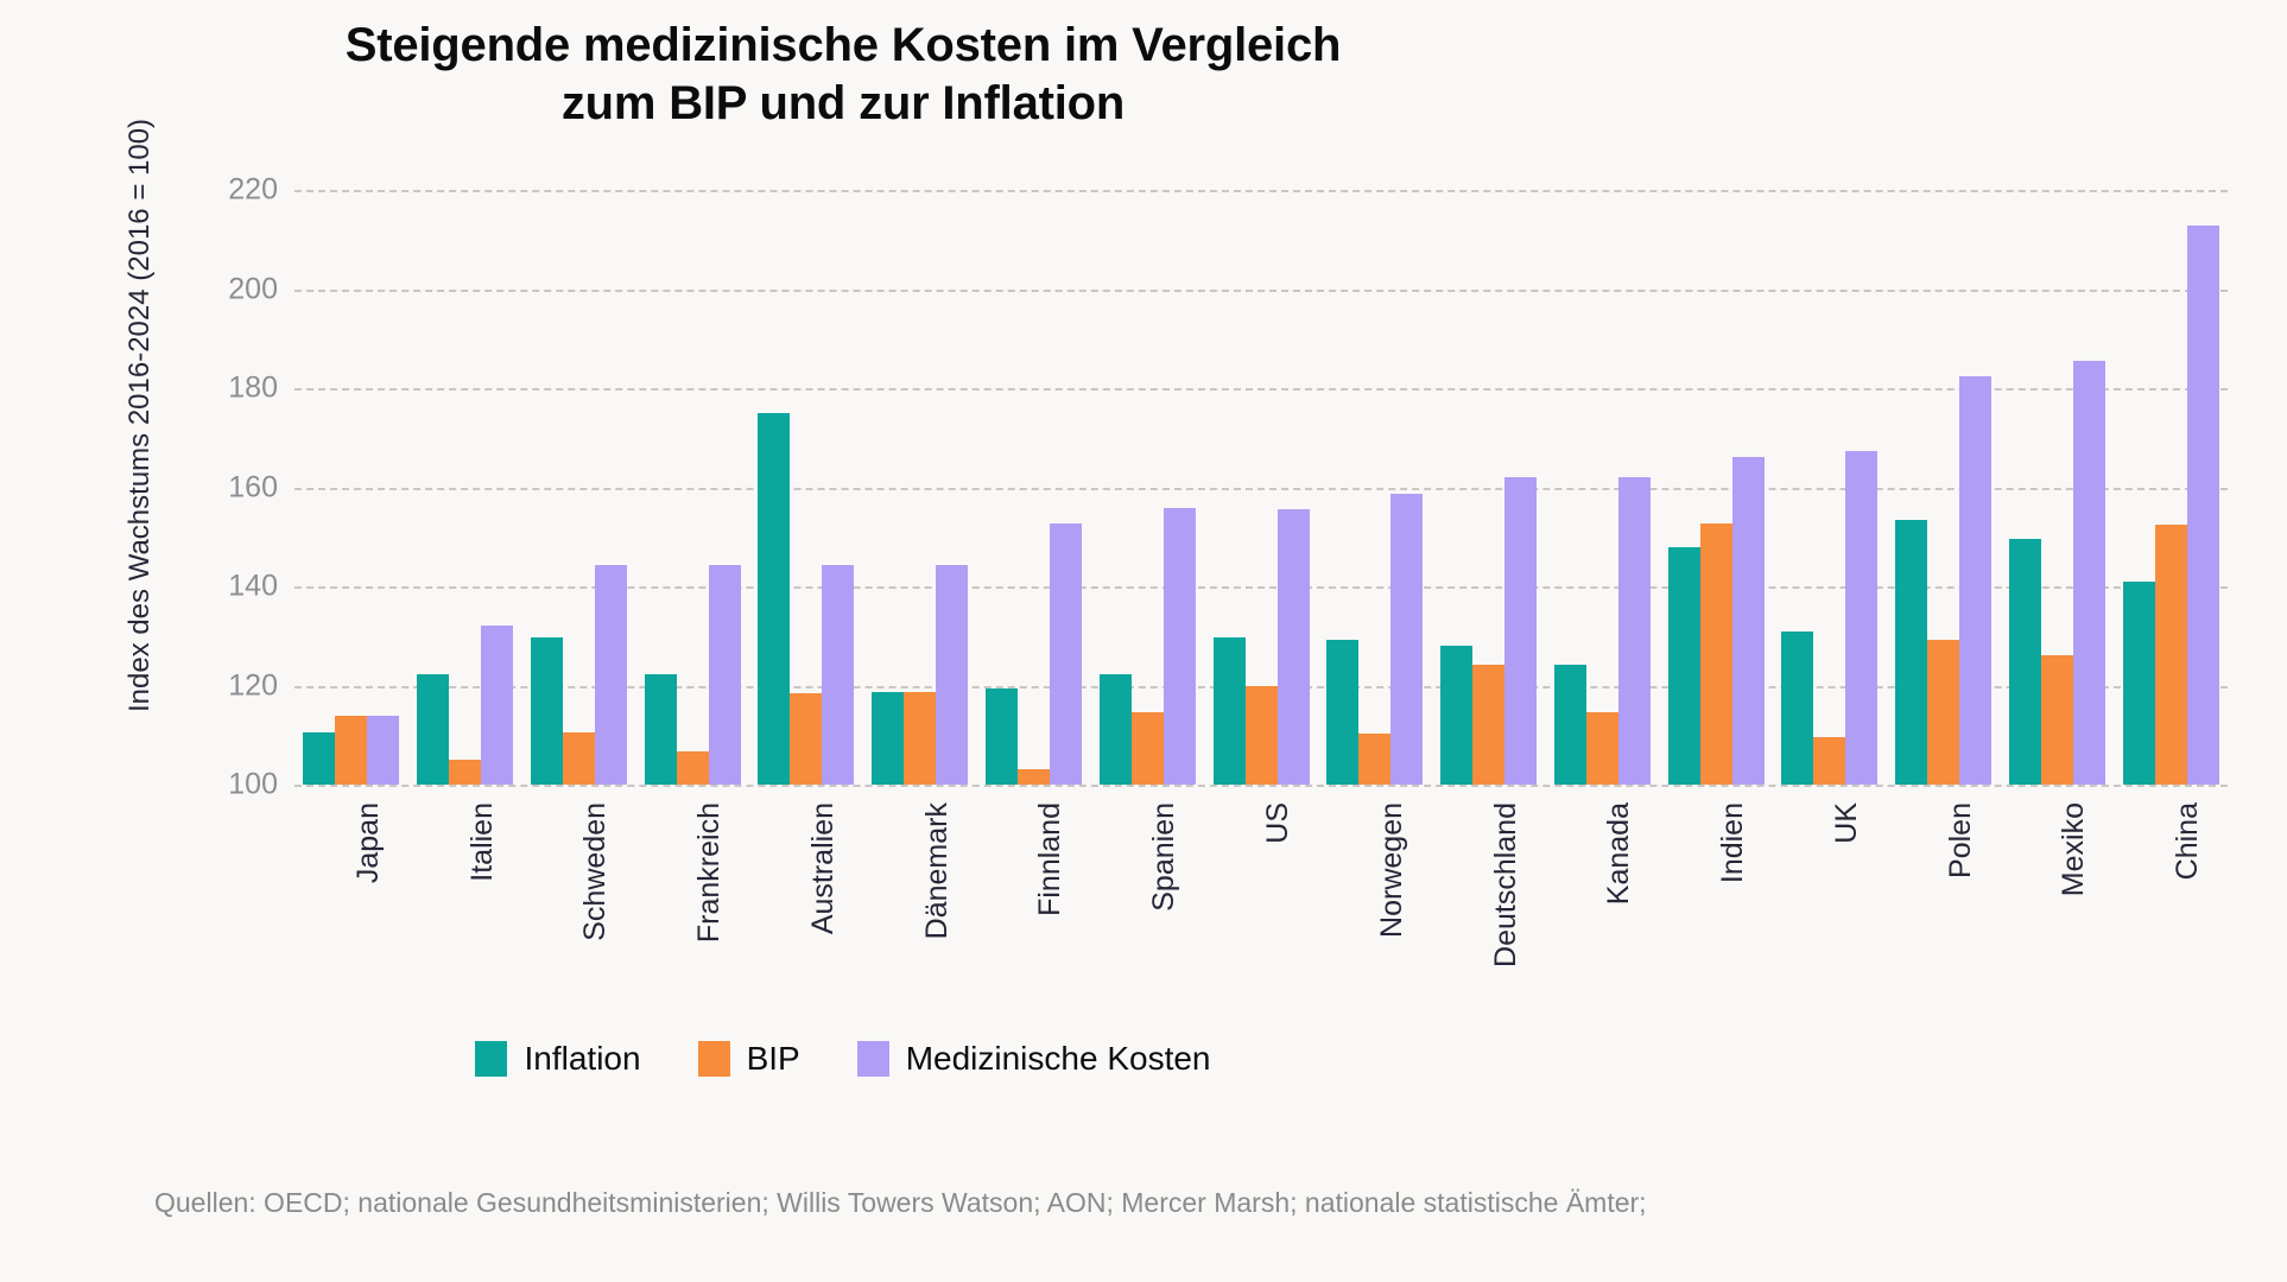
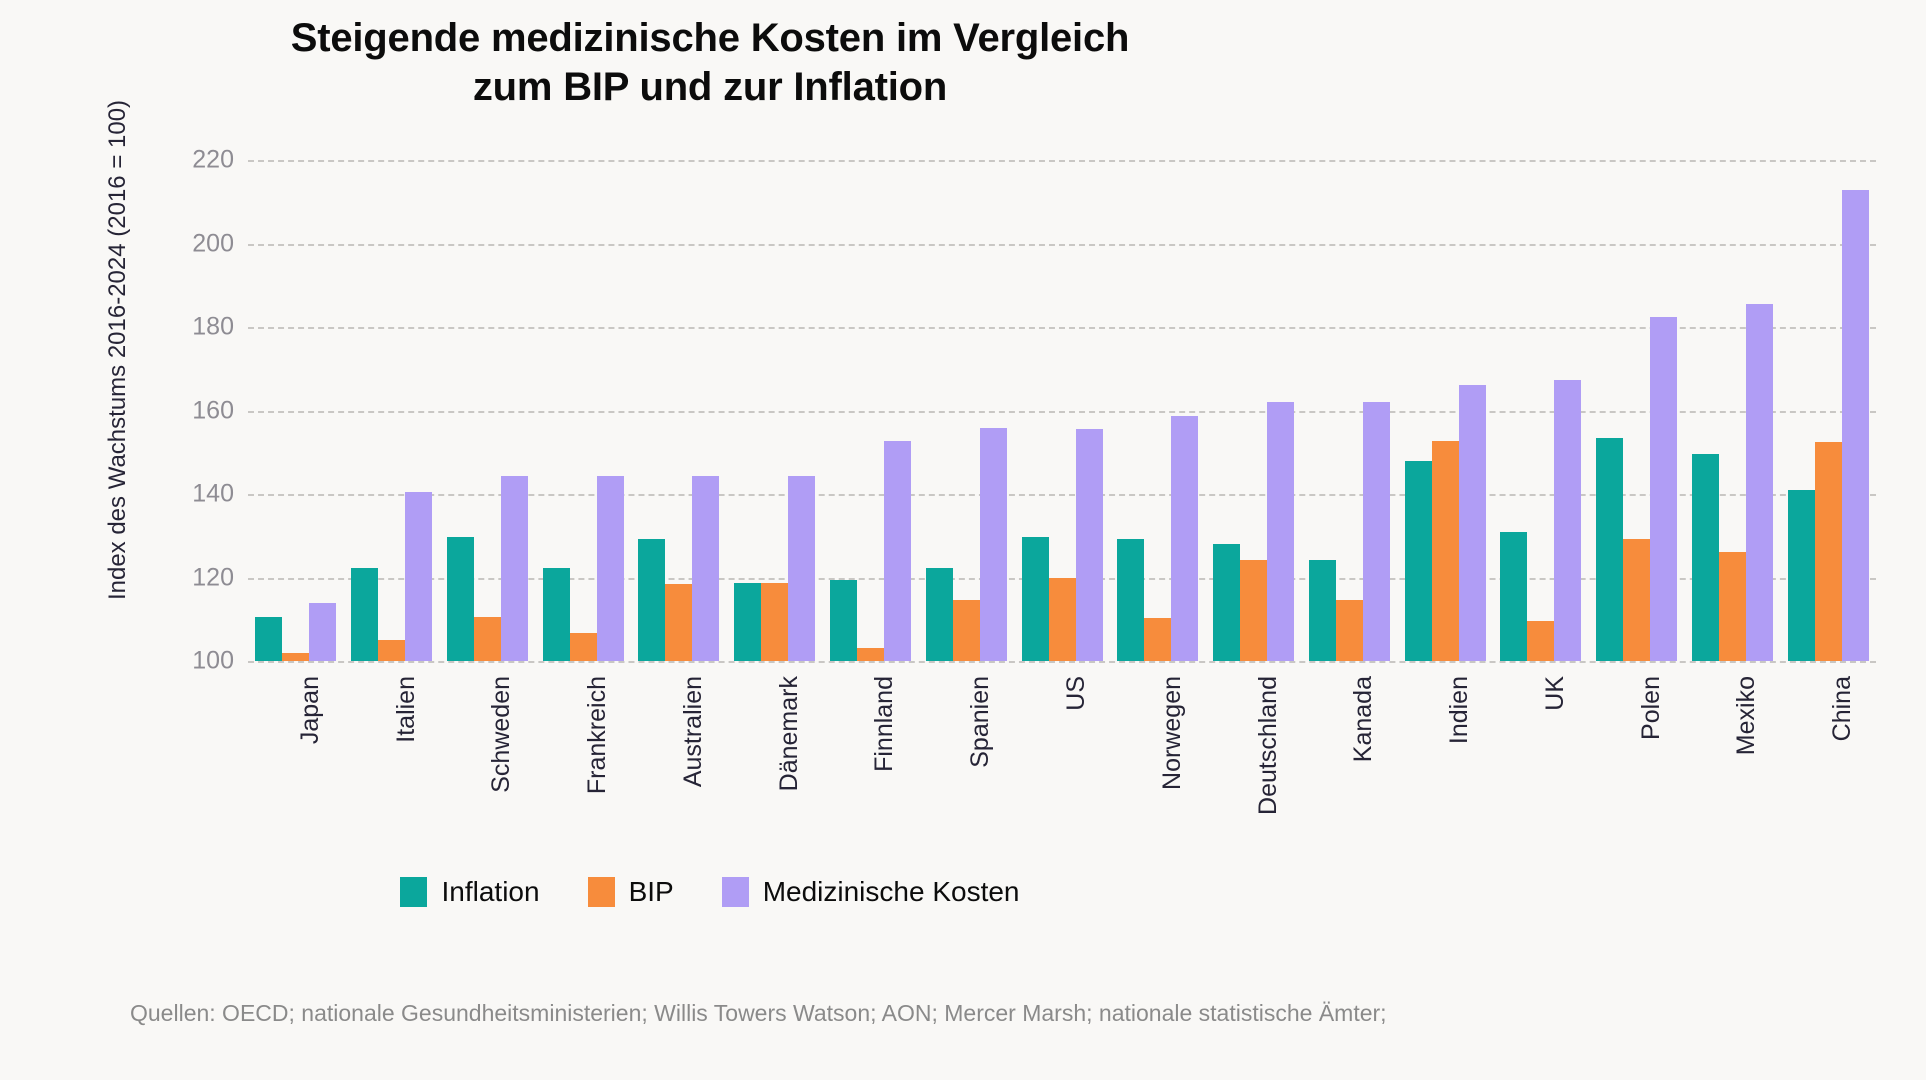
BIP/Japan: 114 -> 102
Medizinische Kosten/Italien: 132 -> 140
Inflation/Australien: 175 -> 129
